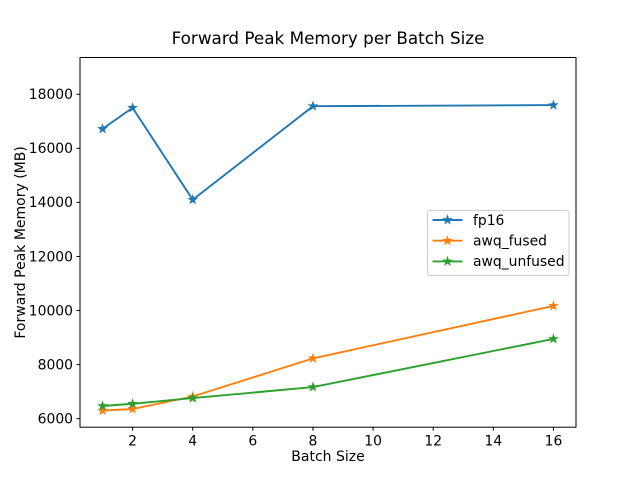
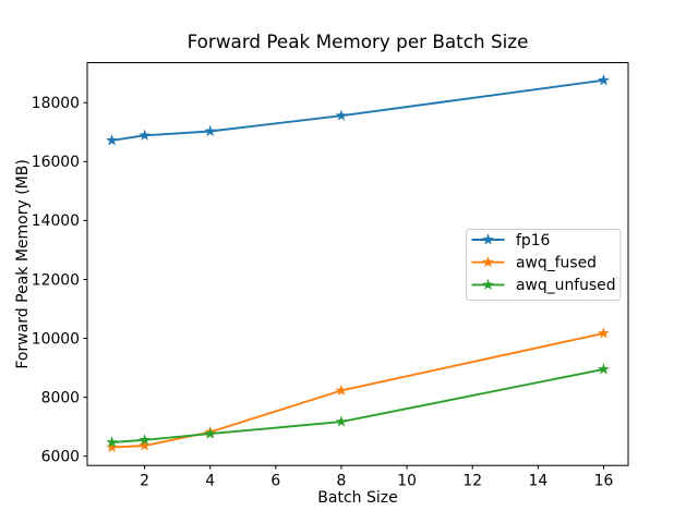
fp16/2: 17500 -> 16900
fp16/4: 14100 -> 17000
fp16/16: 17600 -> 18800
